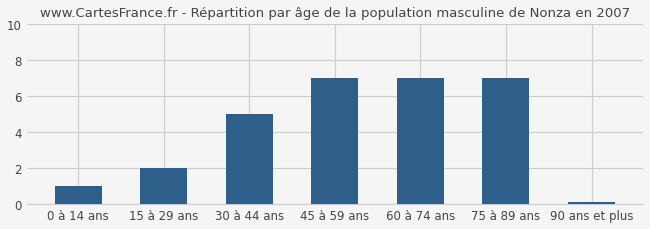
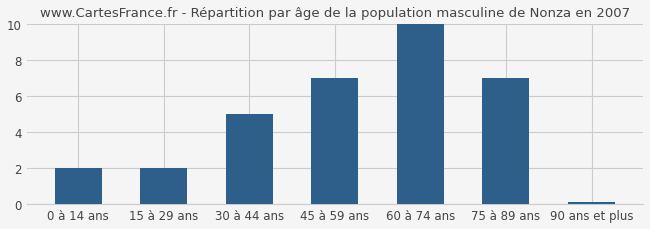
0 à 14 ans: 1.0 -> 2.0
60 à 74 ans: 7.0 -> 10.0
